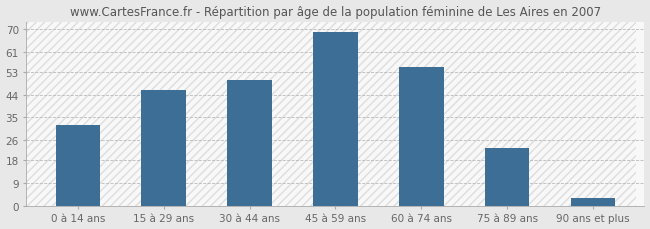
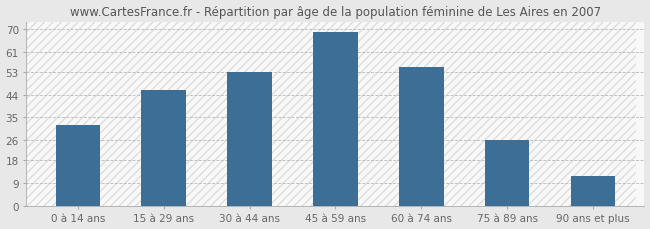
30 à 44 ans: 50 -> 53
75 à 89 ans: 23 -> 26
90 ans et plus: 3 -> 12
